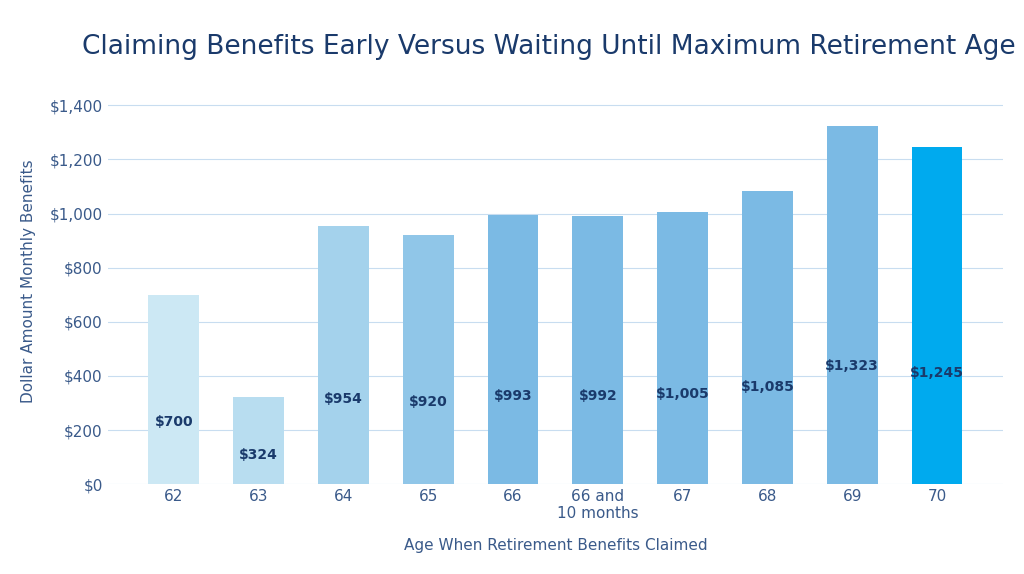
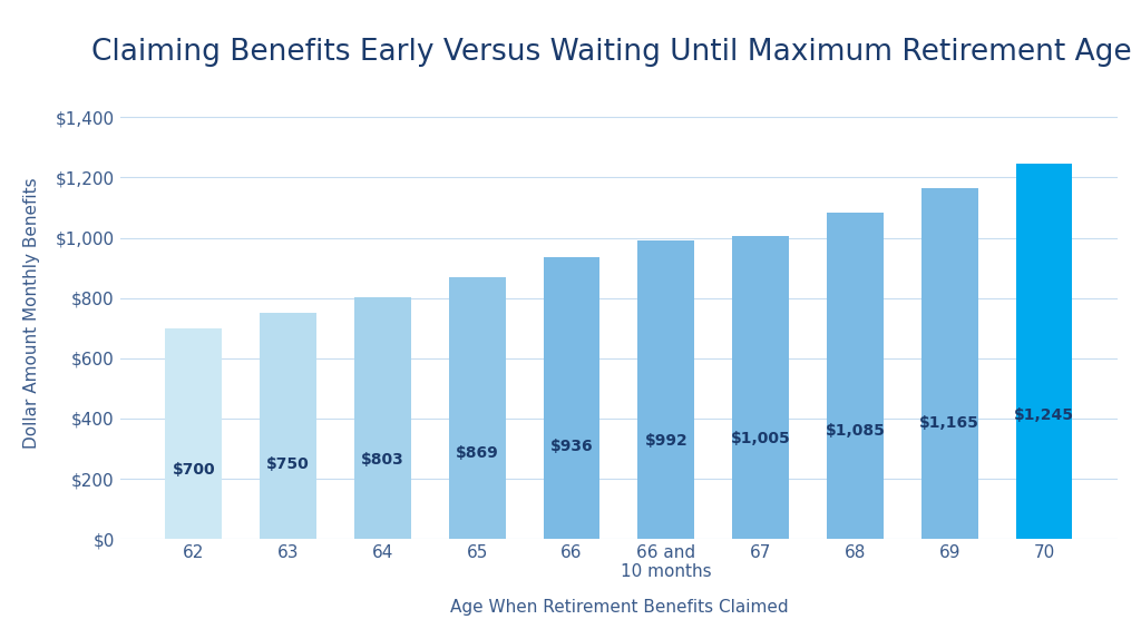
63: $324 -> $750
64: $954 -> $803
65: $920 -> $869
66: $993 -> $936
69: $1,323 -> $1,165
